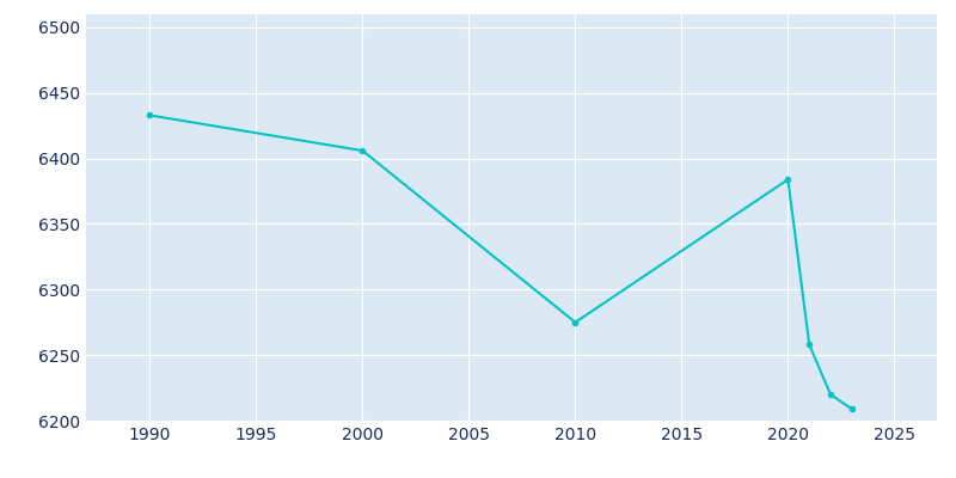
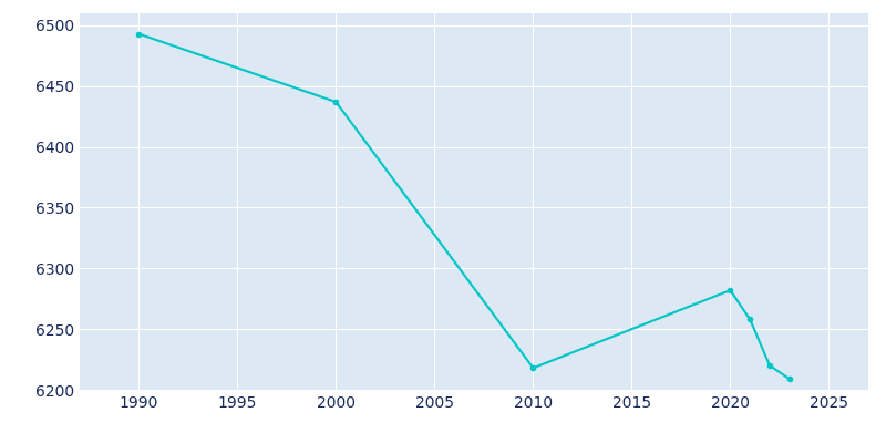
1990: 6433 -> 6493
2000: 6406 -> 6437
2010: 6275 -> 6218
2020: 6384 -> 6282
